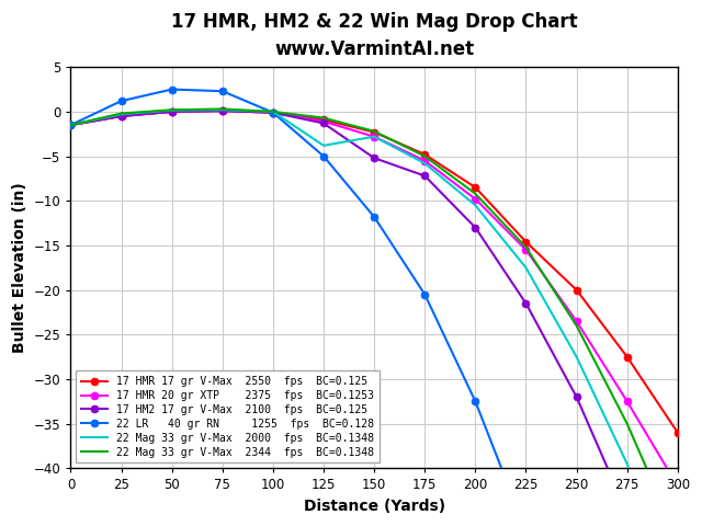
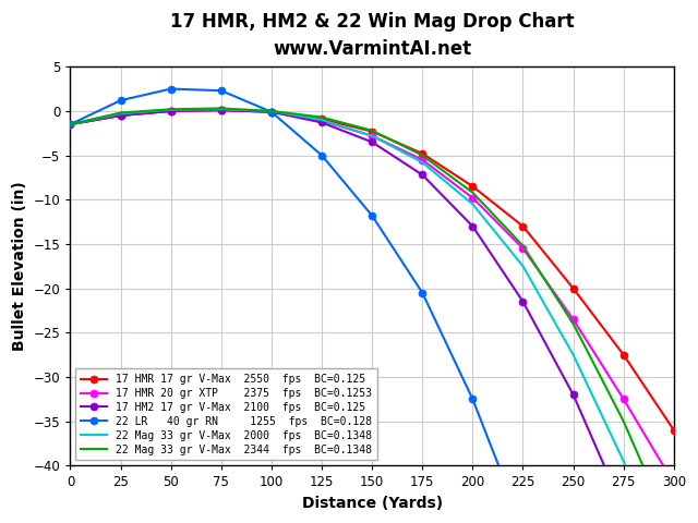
22 Mag 33 gr V-Max 2000 fps BC=0.1348/125: -3.8 -> -1.0
17 HM2 17 gr V-Max 2100 fps BC=0.125/150: -5.2 -> -3.5
17 HMR 17 gr V-Max 2550 fps BC=0.125/225: -14.6 -> -13.0
